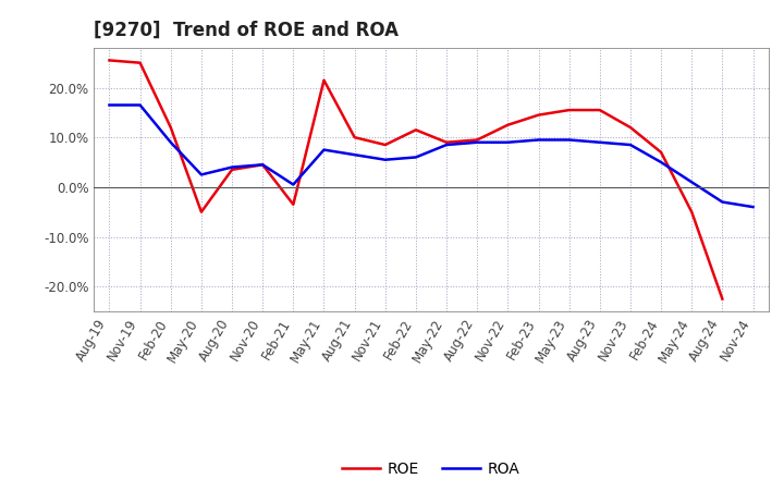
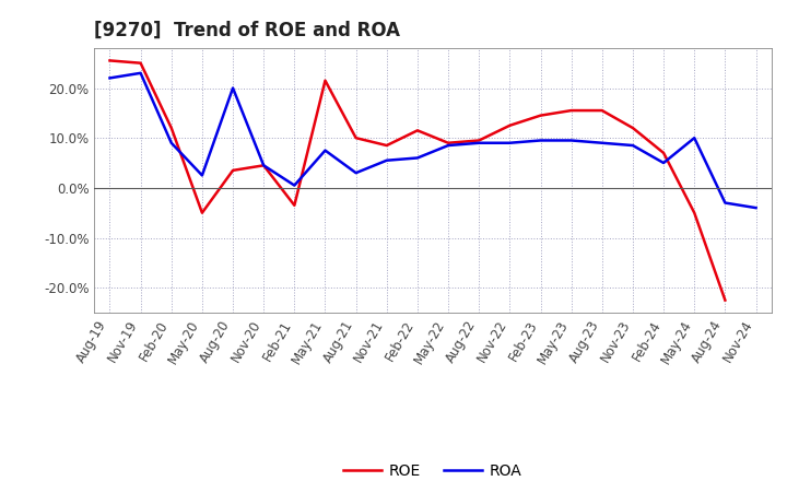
ROA/Aug-19: 16.5% -> 22.0%
ROA/Nov-19: 16.5% -> 23.0%
ROA/Aug-20: 4.0% -> 20.0%
ROA/Aug-21: 6.5% -> 3.0%
ROA/May-24: 1.0% -> 10.0%
